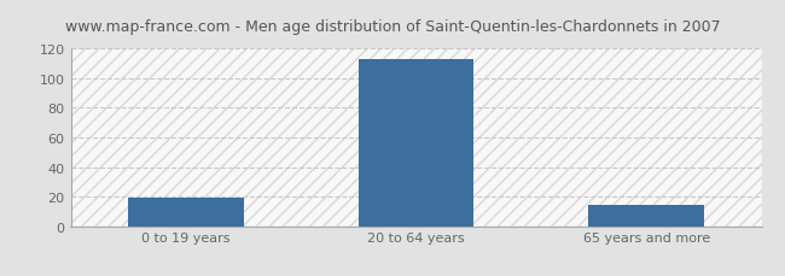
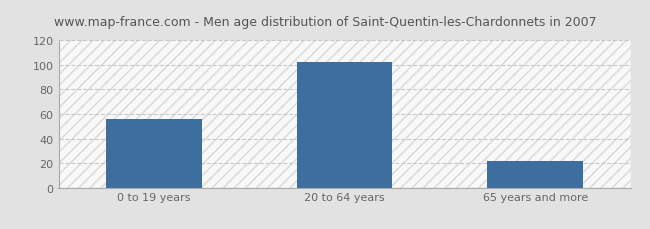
0 to 19 years: 19 -> 56
20 to 64 years: 113 -> 102
65 years and more: 14 -> 22
